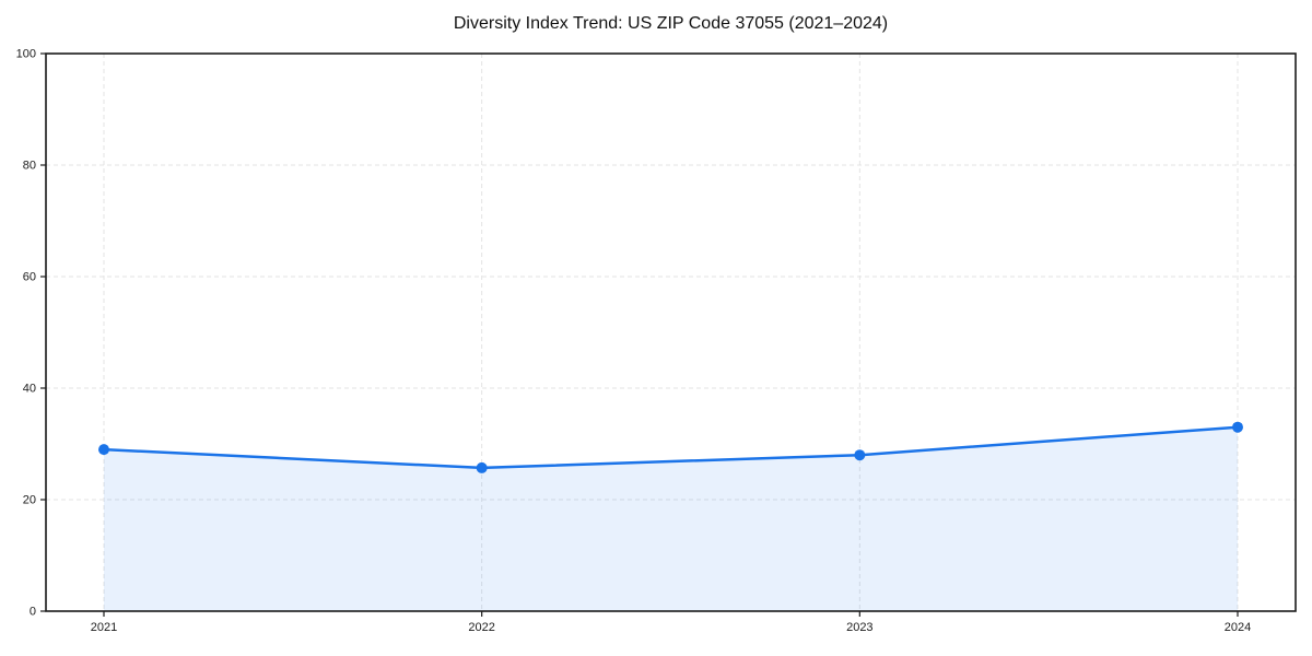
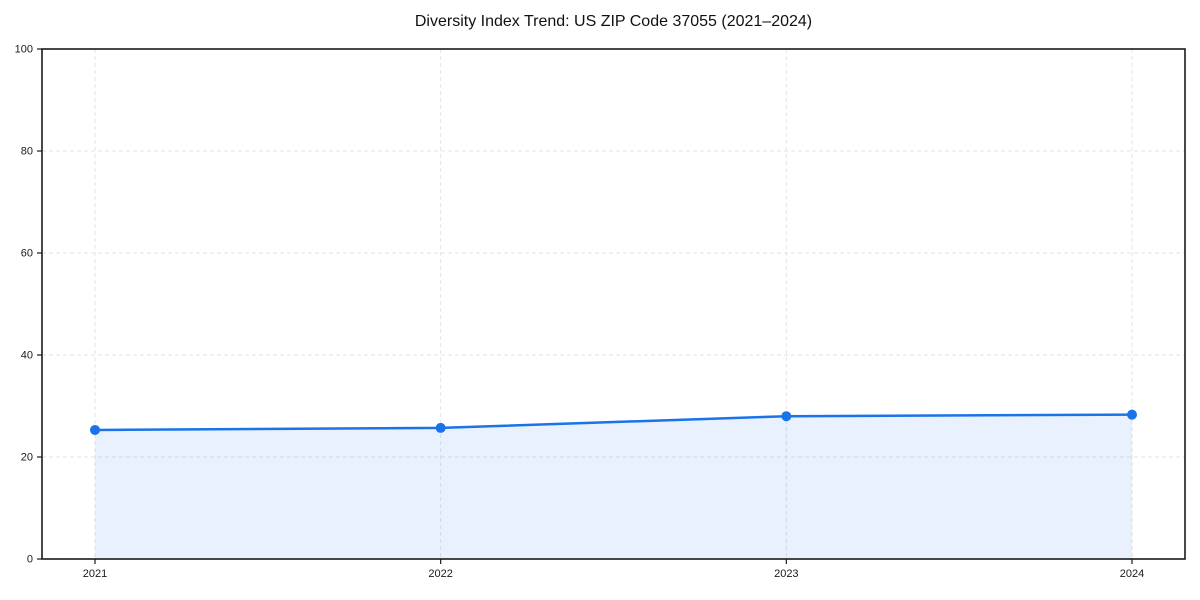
2021: 29 -> 25
2024: 33 -> 28
